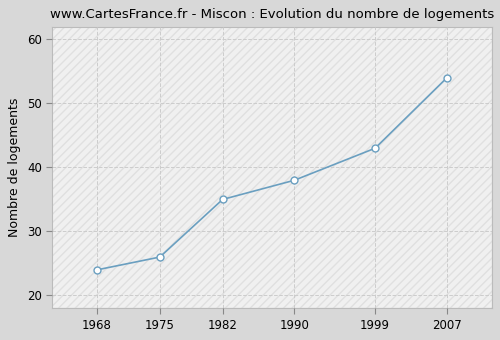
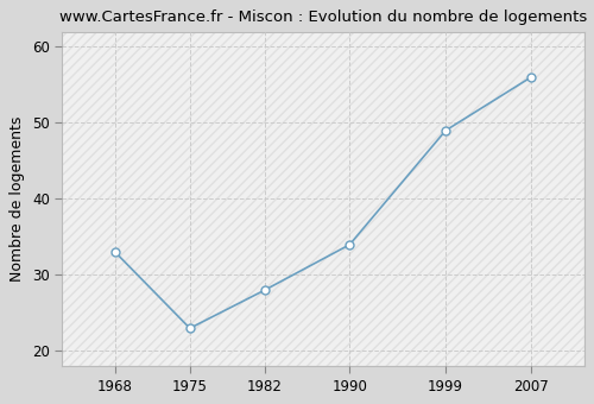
1968: 24 -> 33
1975: 26 -> 23
1982: 35 -> 28
1990: 38 -> 34
1999: 43 -> 49
2007: 54 -> 56
